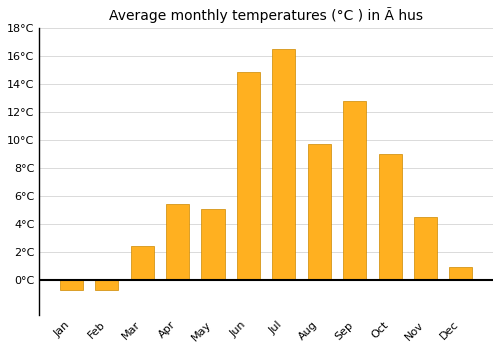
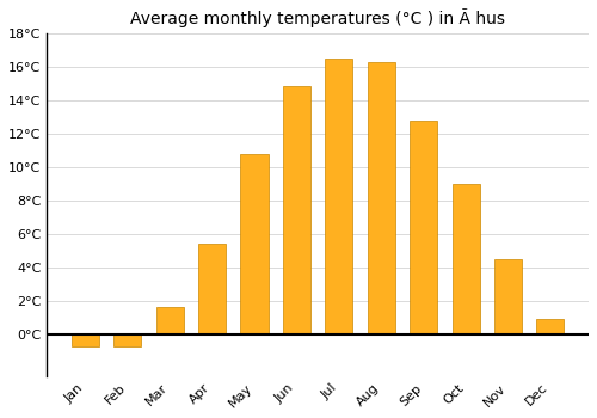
Mar: 2.4°C -> 1.6°C
May: 5.1°C -> 10.8°C
Aug: 9.7°C -> 16.3°C
